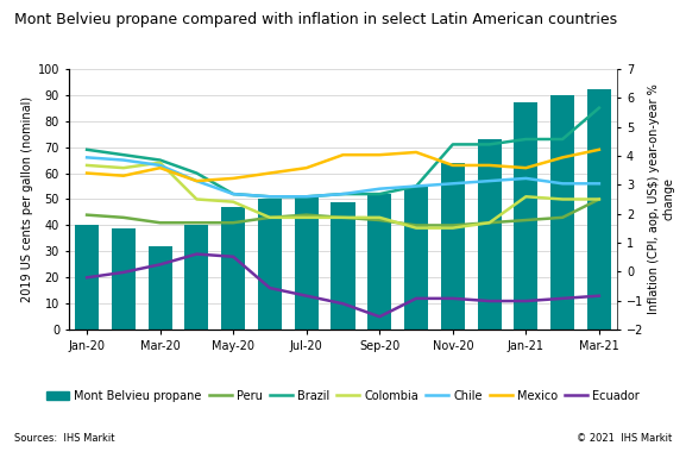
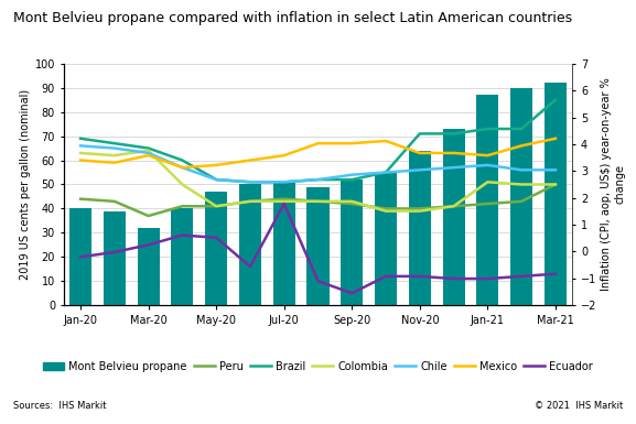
Peru/Mar-20: 41 -> 37
Colombia/May-20: 49 -> 41
Ecuador/Jul-20: 13 -> 42
